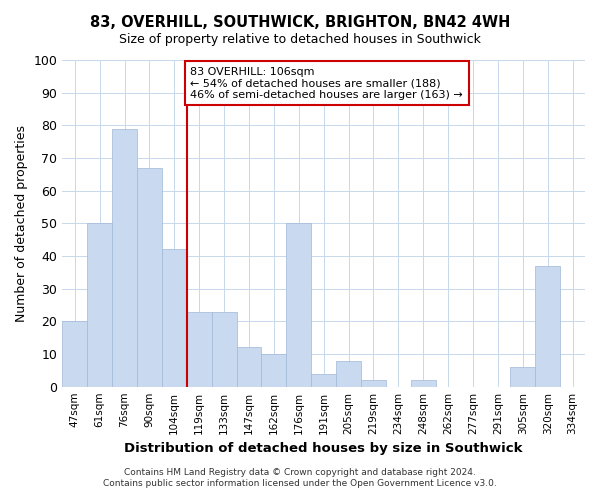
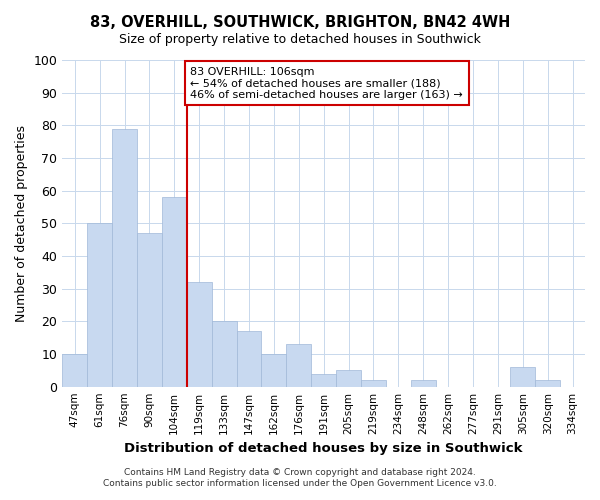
47sqm: 20 -> 10
90sqm: 67 -> 47
104sqm: 42 -> 58
119sqm: 23 -> 32
133sqm: 23 -> 20
147sqm: 12 -> 17
176sqm: 50 -> 13
205sqm: 8 -> 5
320sqm: 37 -> 2
